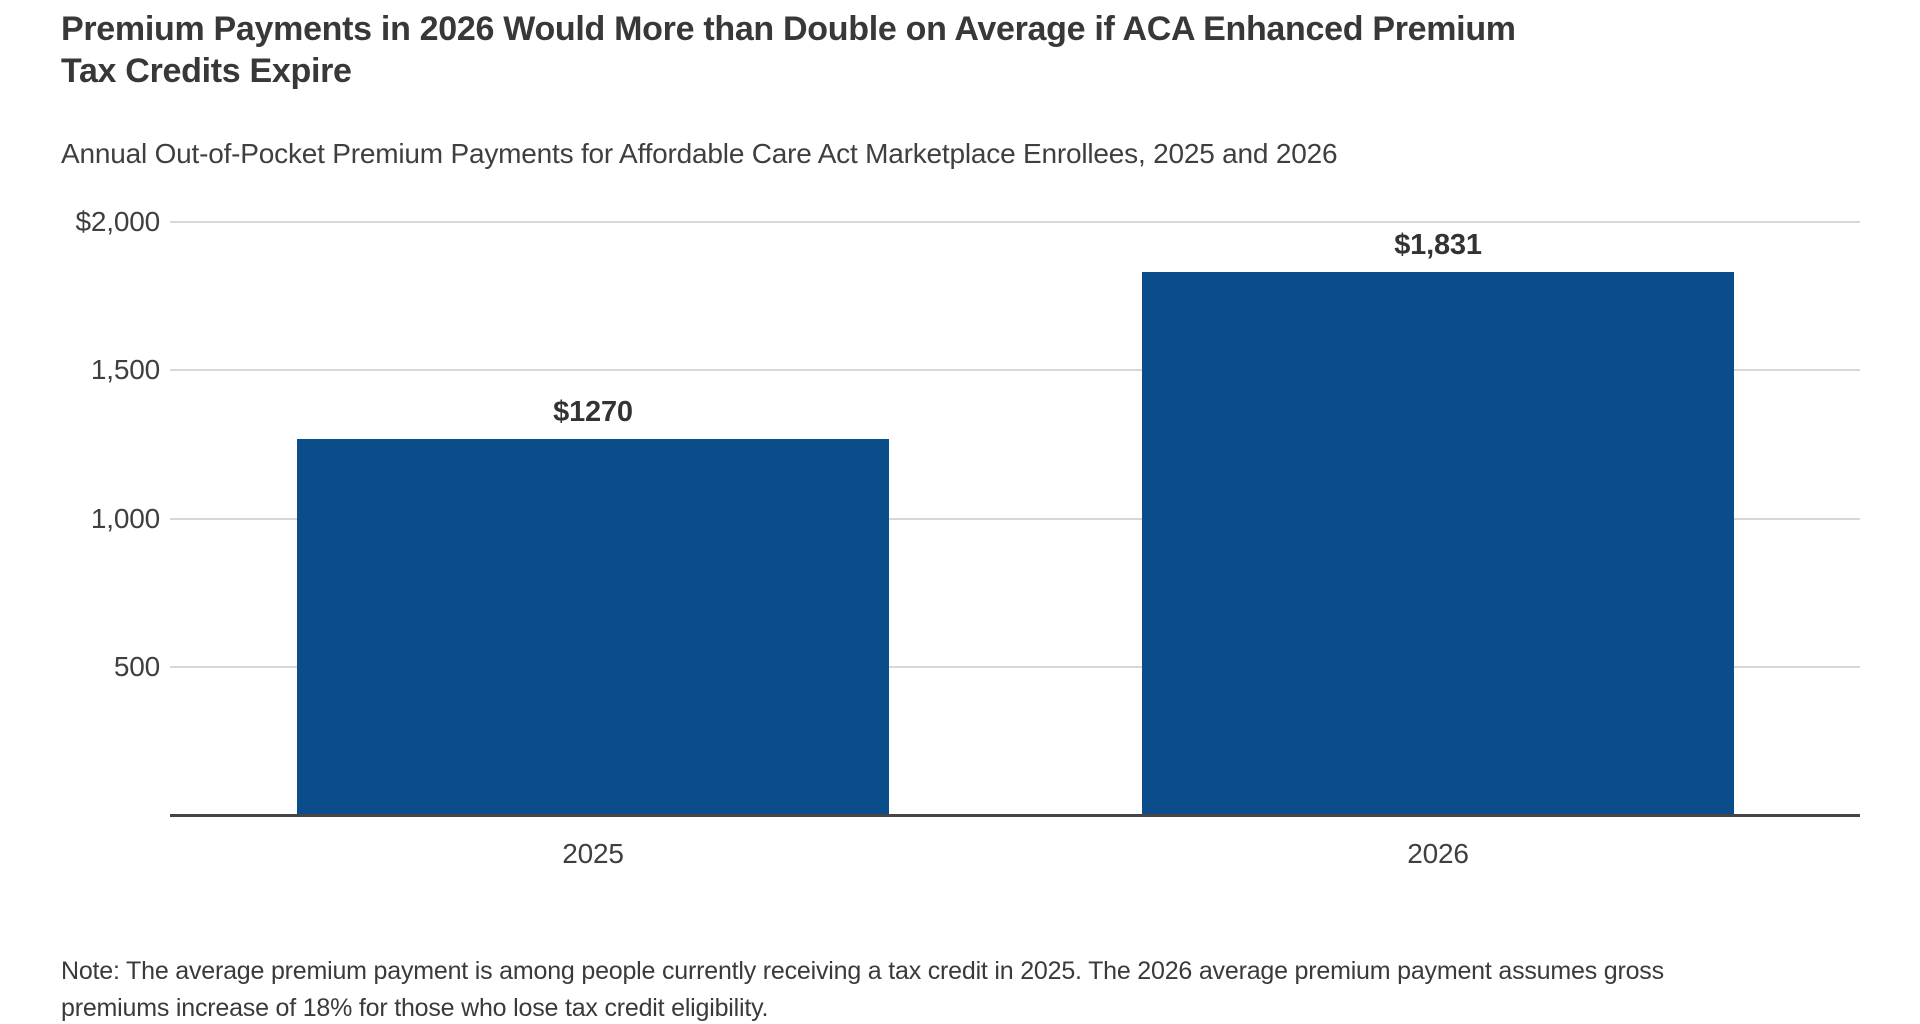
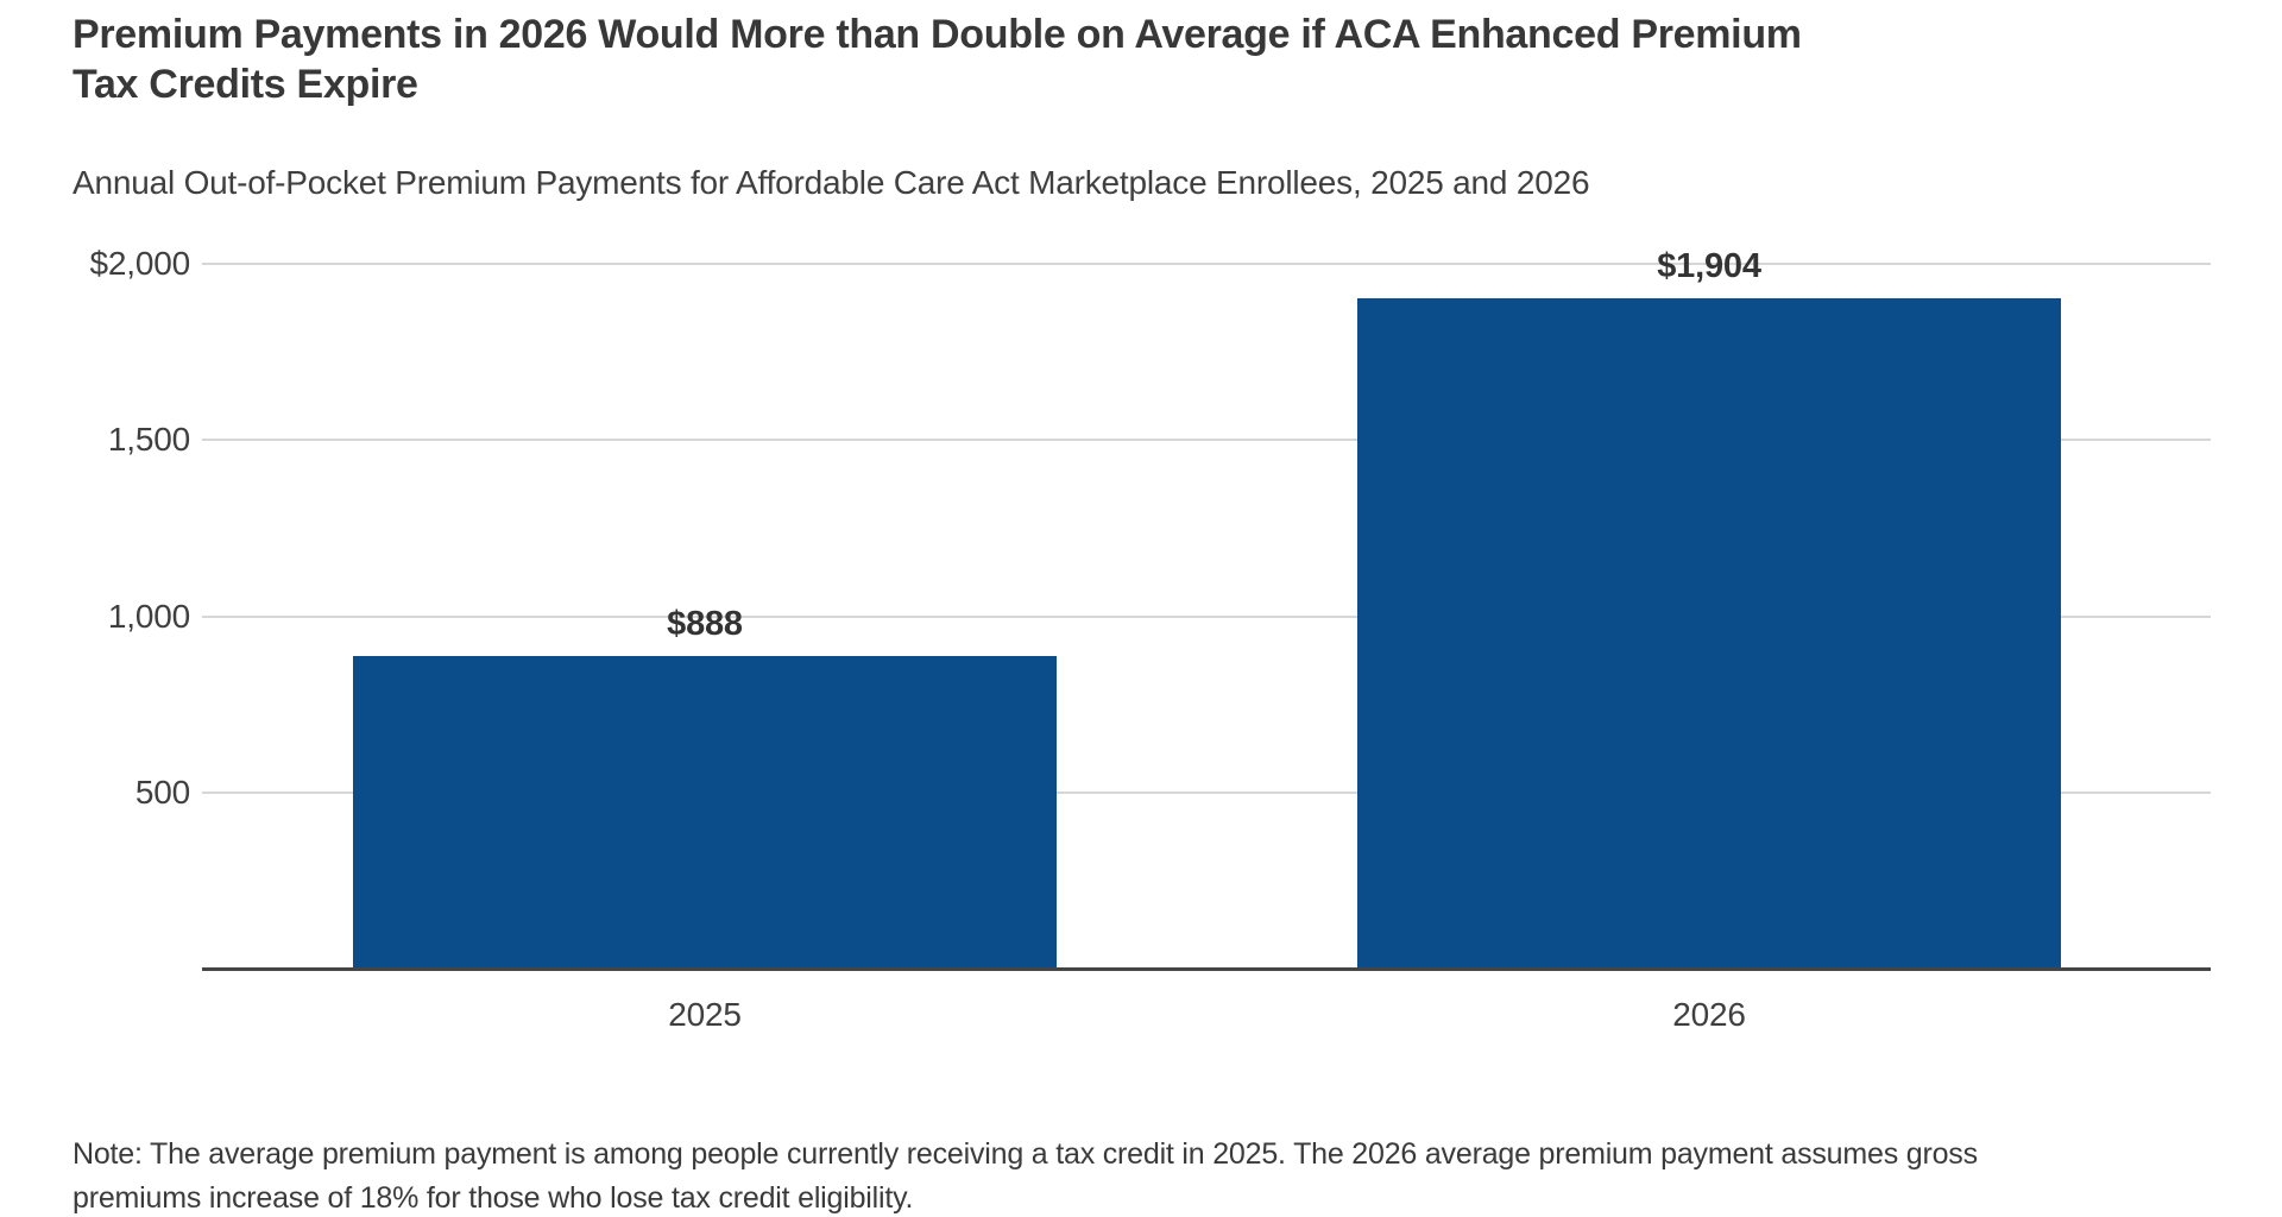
2025: $1270 -> $888
2026: $1,831 -> $1,904
